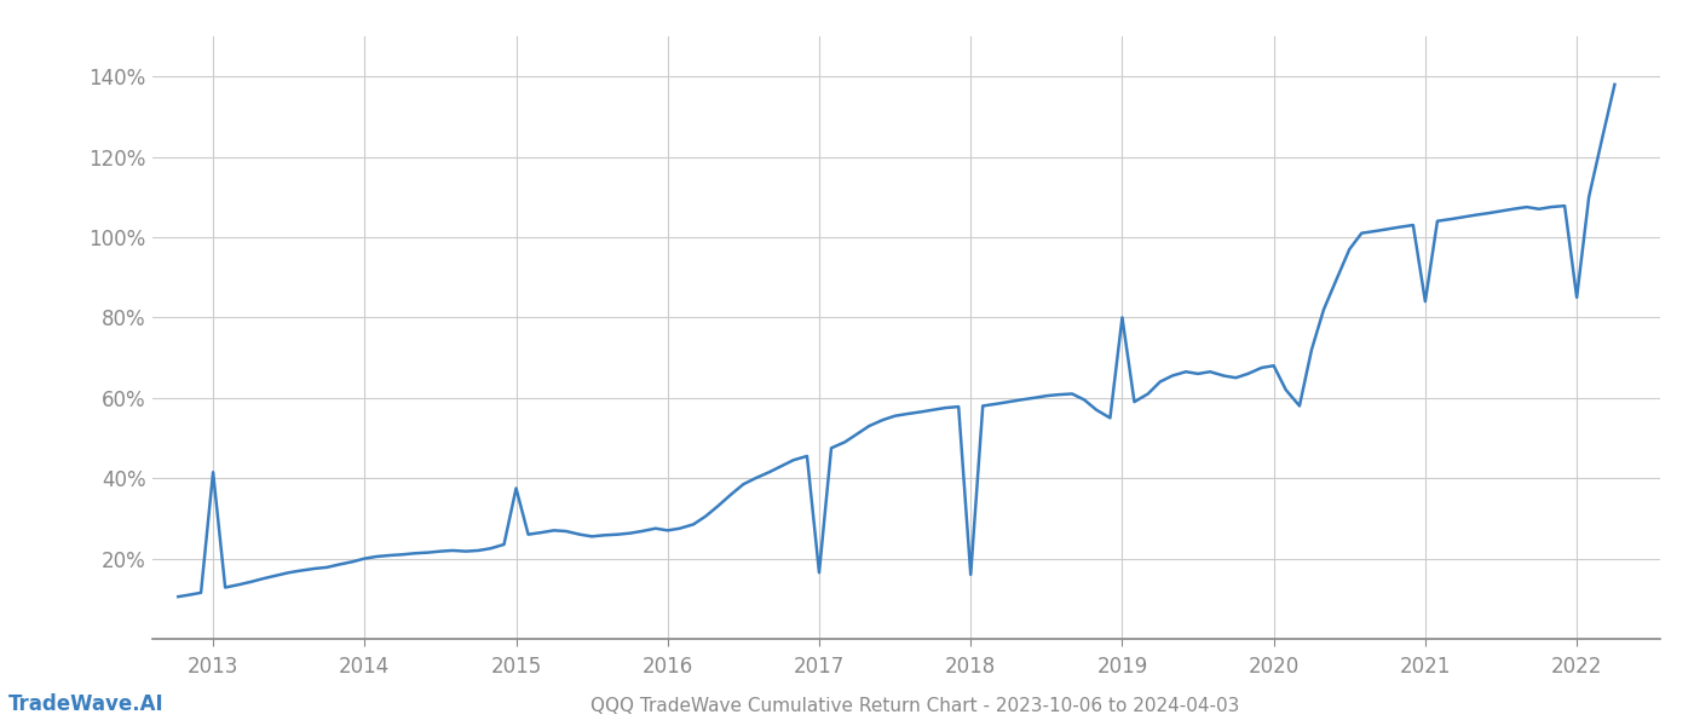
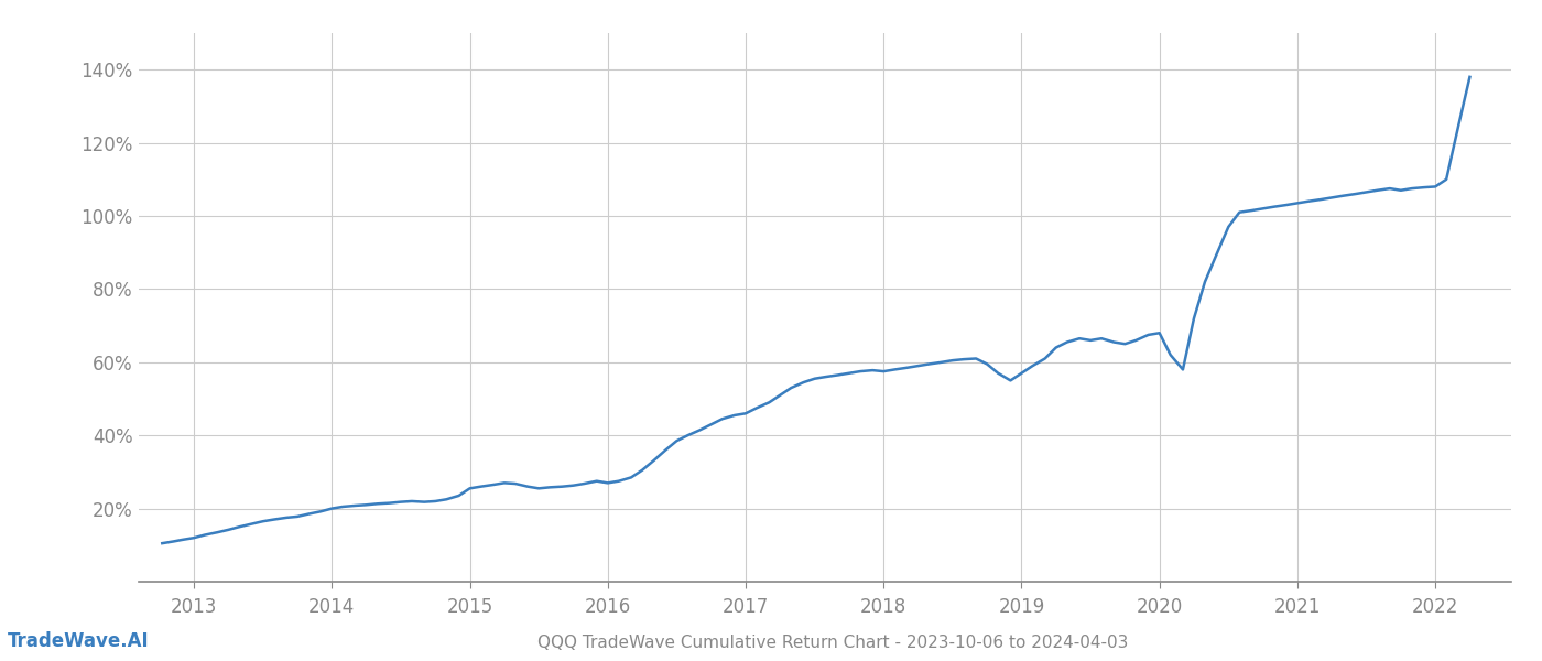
2013: 41.5% -> 12.0%
2015: 37.5% -> 25.5%
2017: 16.5% -> 46.0%
2018: 16.0% -> 57.5%
2019: 80.0% -> 57.0%
2021: 84.0% -> 103.5%
2022: 85.0% -> 108.0%
